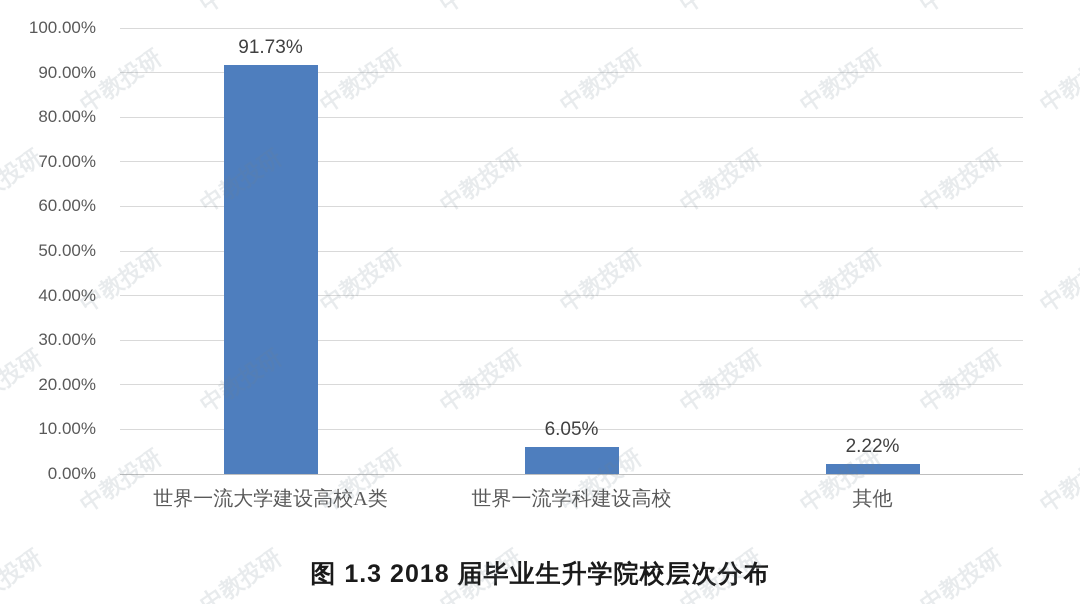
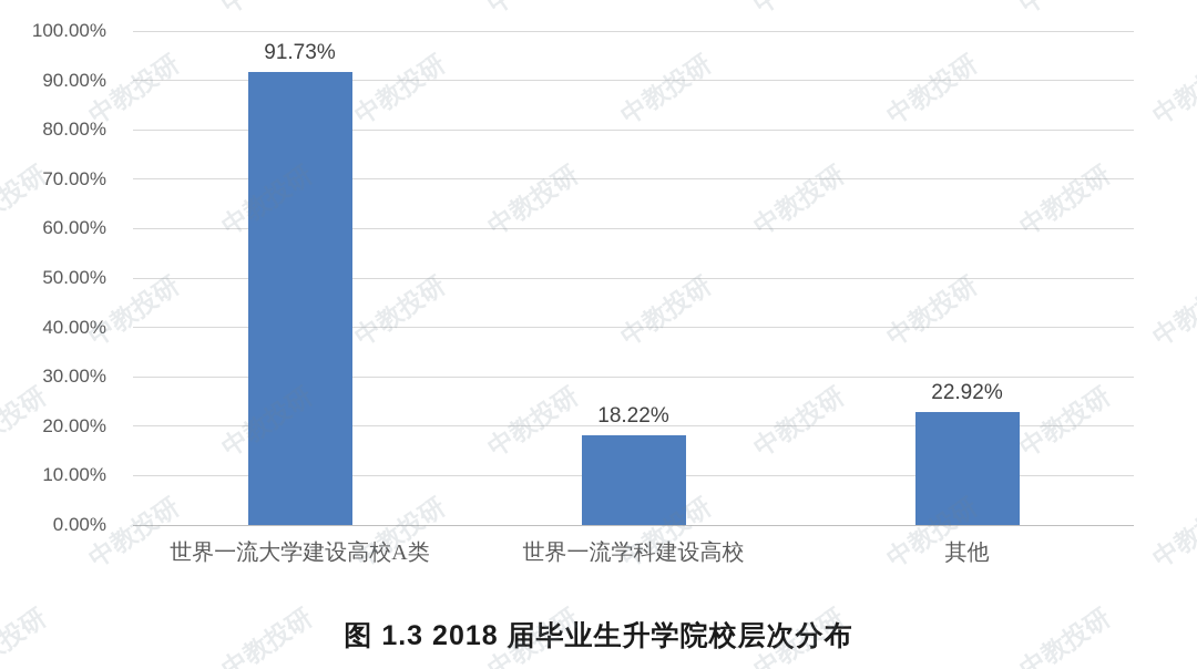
世界一流学科建设高校: 6.05% -> 18.22%
其他: 2.22% -> 22.92%
